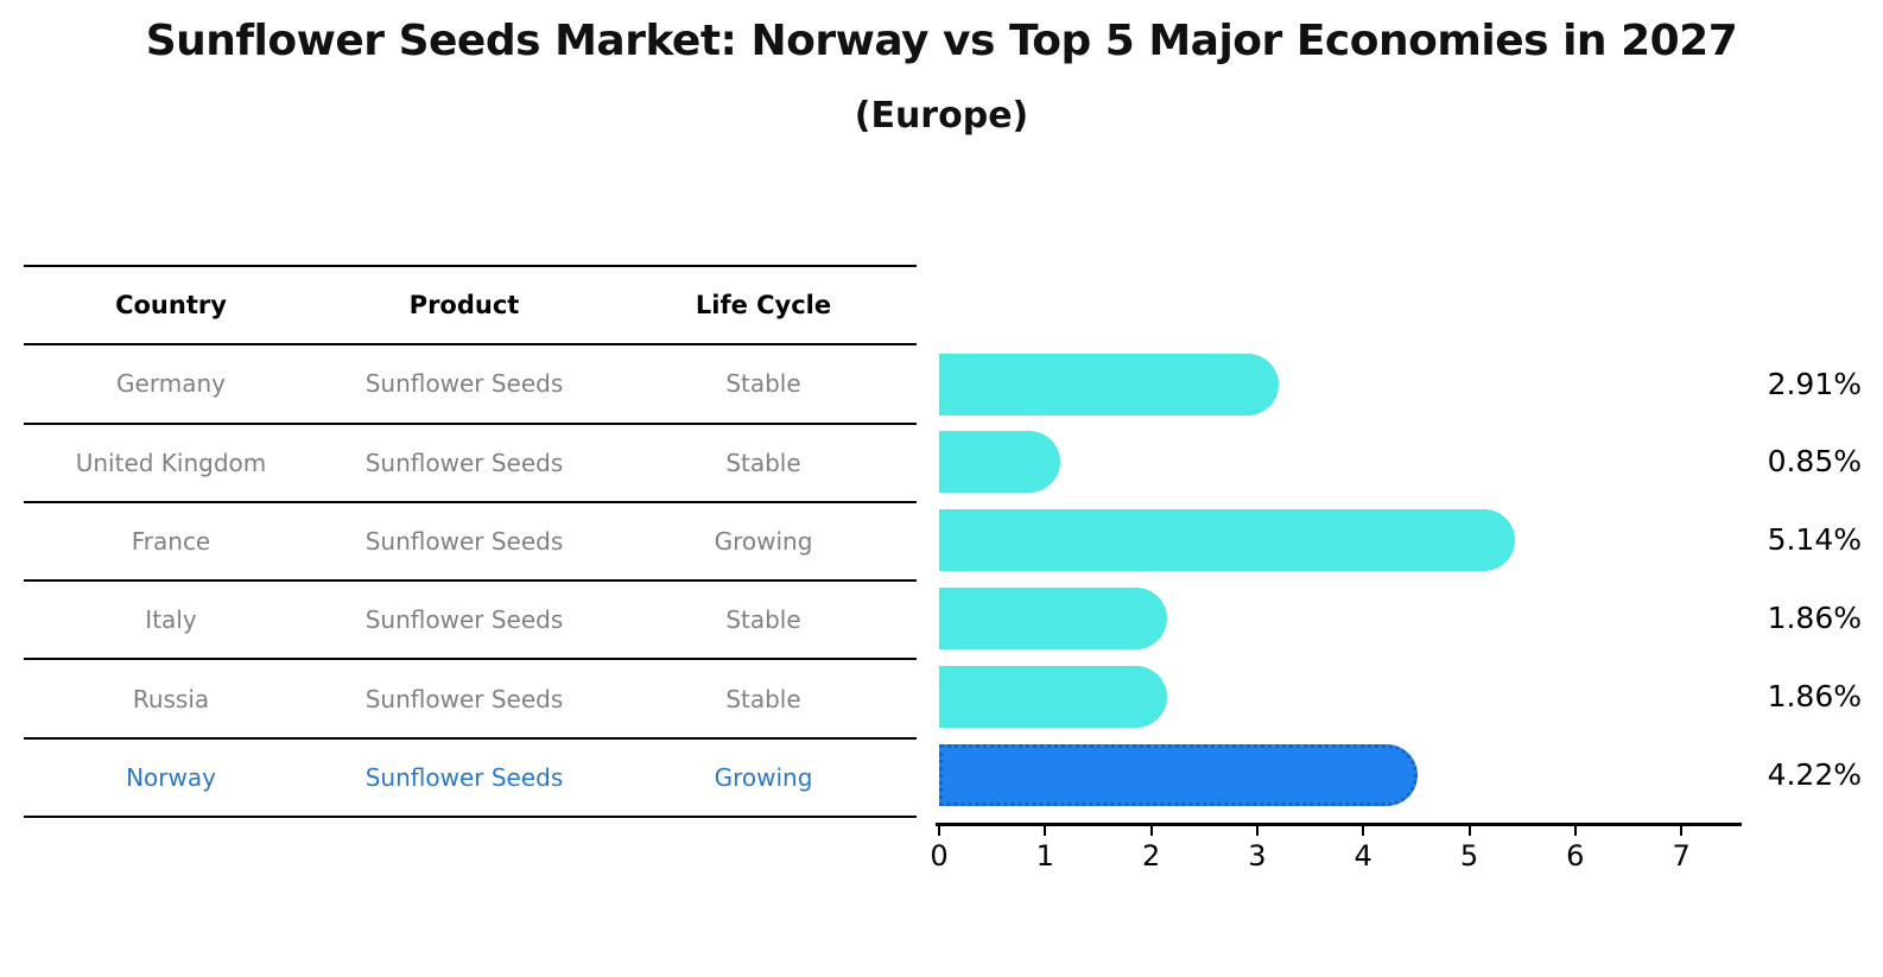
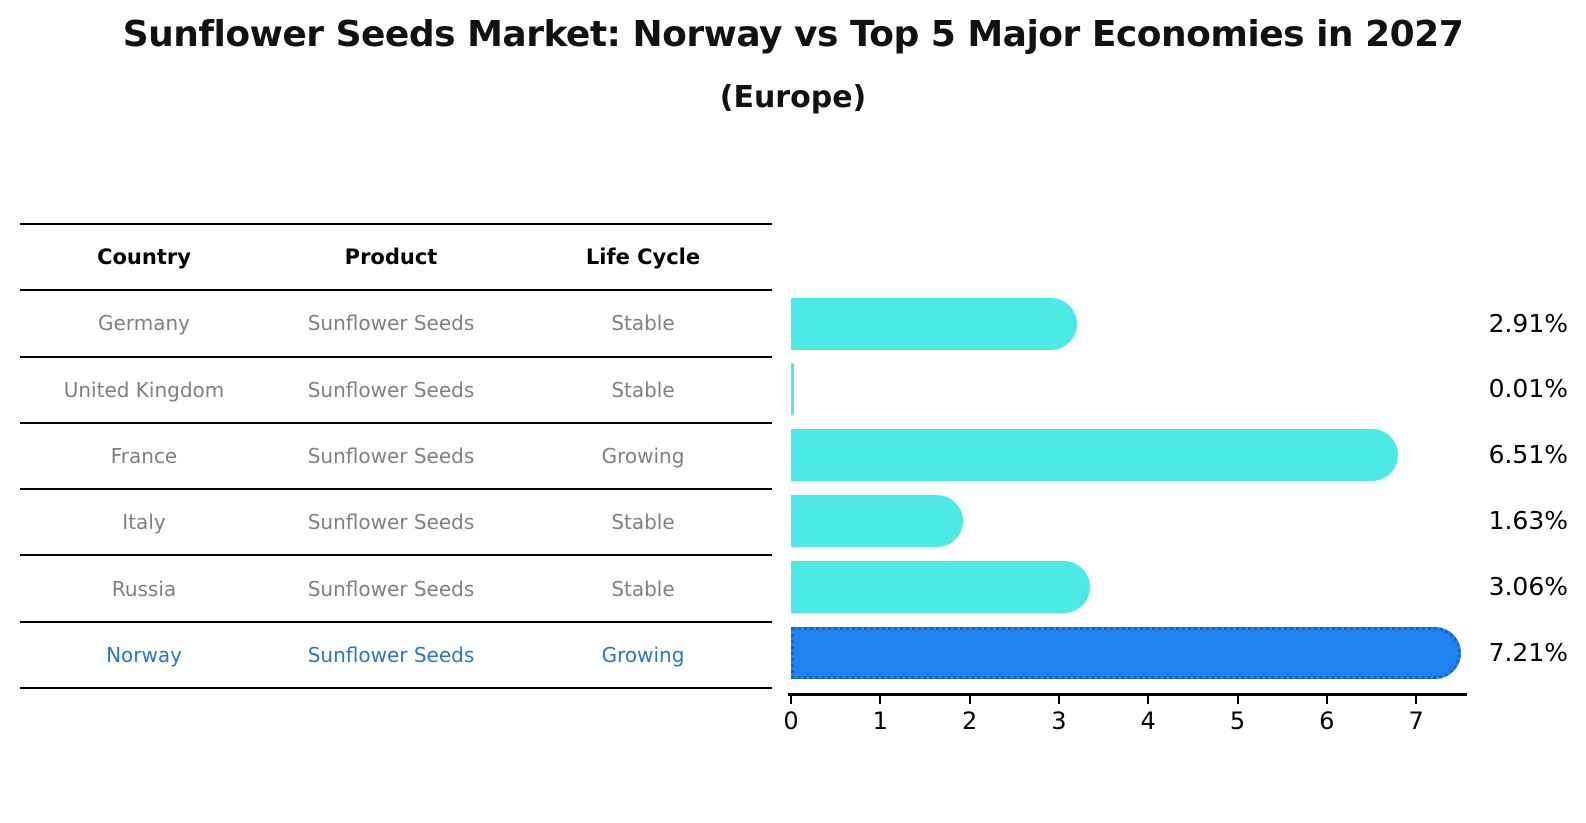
United Kingdom: 0.85% -> 0.01%
France: 5.14% -> 6.51%
Italy: 1.86% -> 1.63%
Russia: 1.86% -> 3.06%
Norway: 4.22% -> 7.21%
